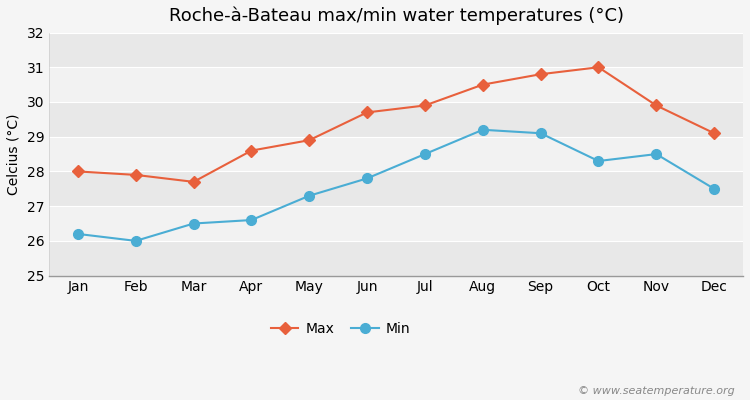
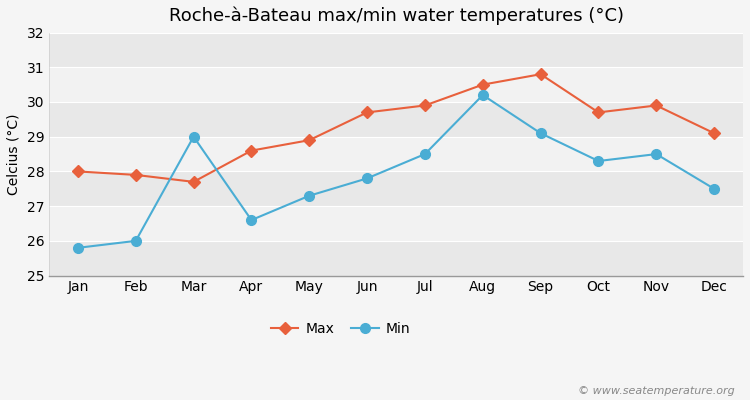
Min/Jan: 26.2 -> 25.8
Min/Mar: 26.5 -> 29.0
Min/Aug: 29.2 -> 30.2
Max/Oct: 31.0 -> 29.7
